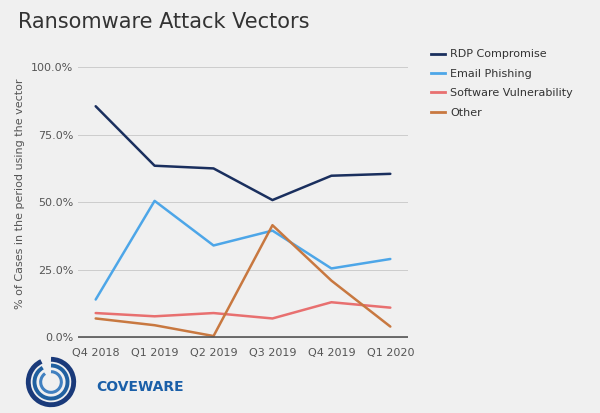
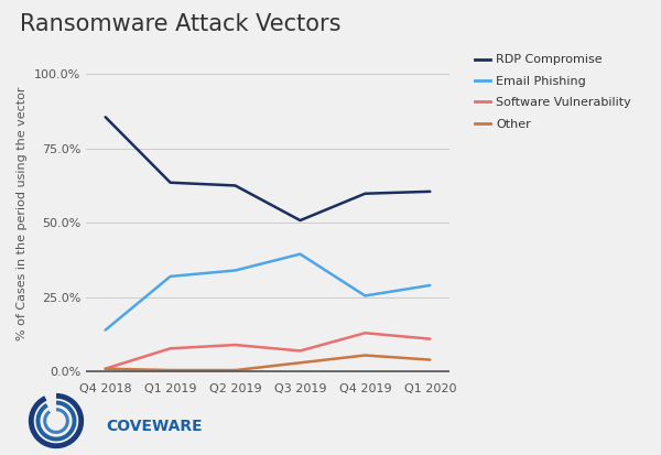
Software Vulnerability/Q4 2018: 9.0% -> 1.0%
Other/Q4 2018: 7.0% -> 1.0%
Email Phishing/Q1 2019: 50.5% -> 32.0%
Other/Q1 2019: 4.5% -> 0.5%
Other/Q3 2019: 41.5% -> 3.0%
Other/Q4 2019: 21.0% -> 5.5%
